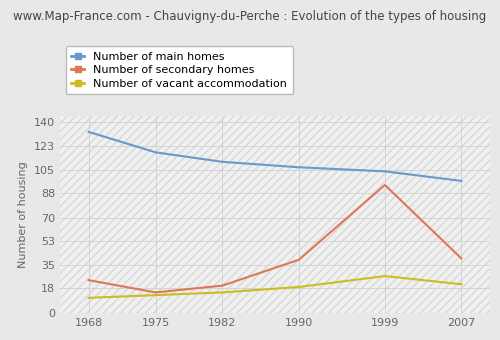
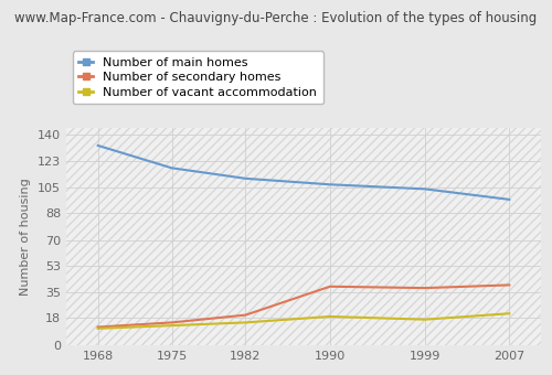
Number of secondary homes/1968: 24 -> 12
Number of secondary homes/1999: 94 -> 38
Number of vacant accommodation/1999: 27 -> 17
